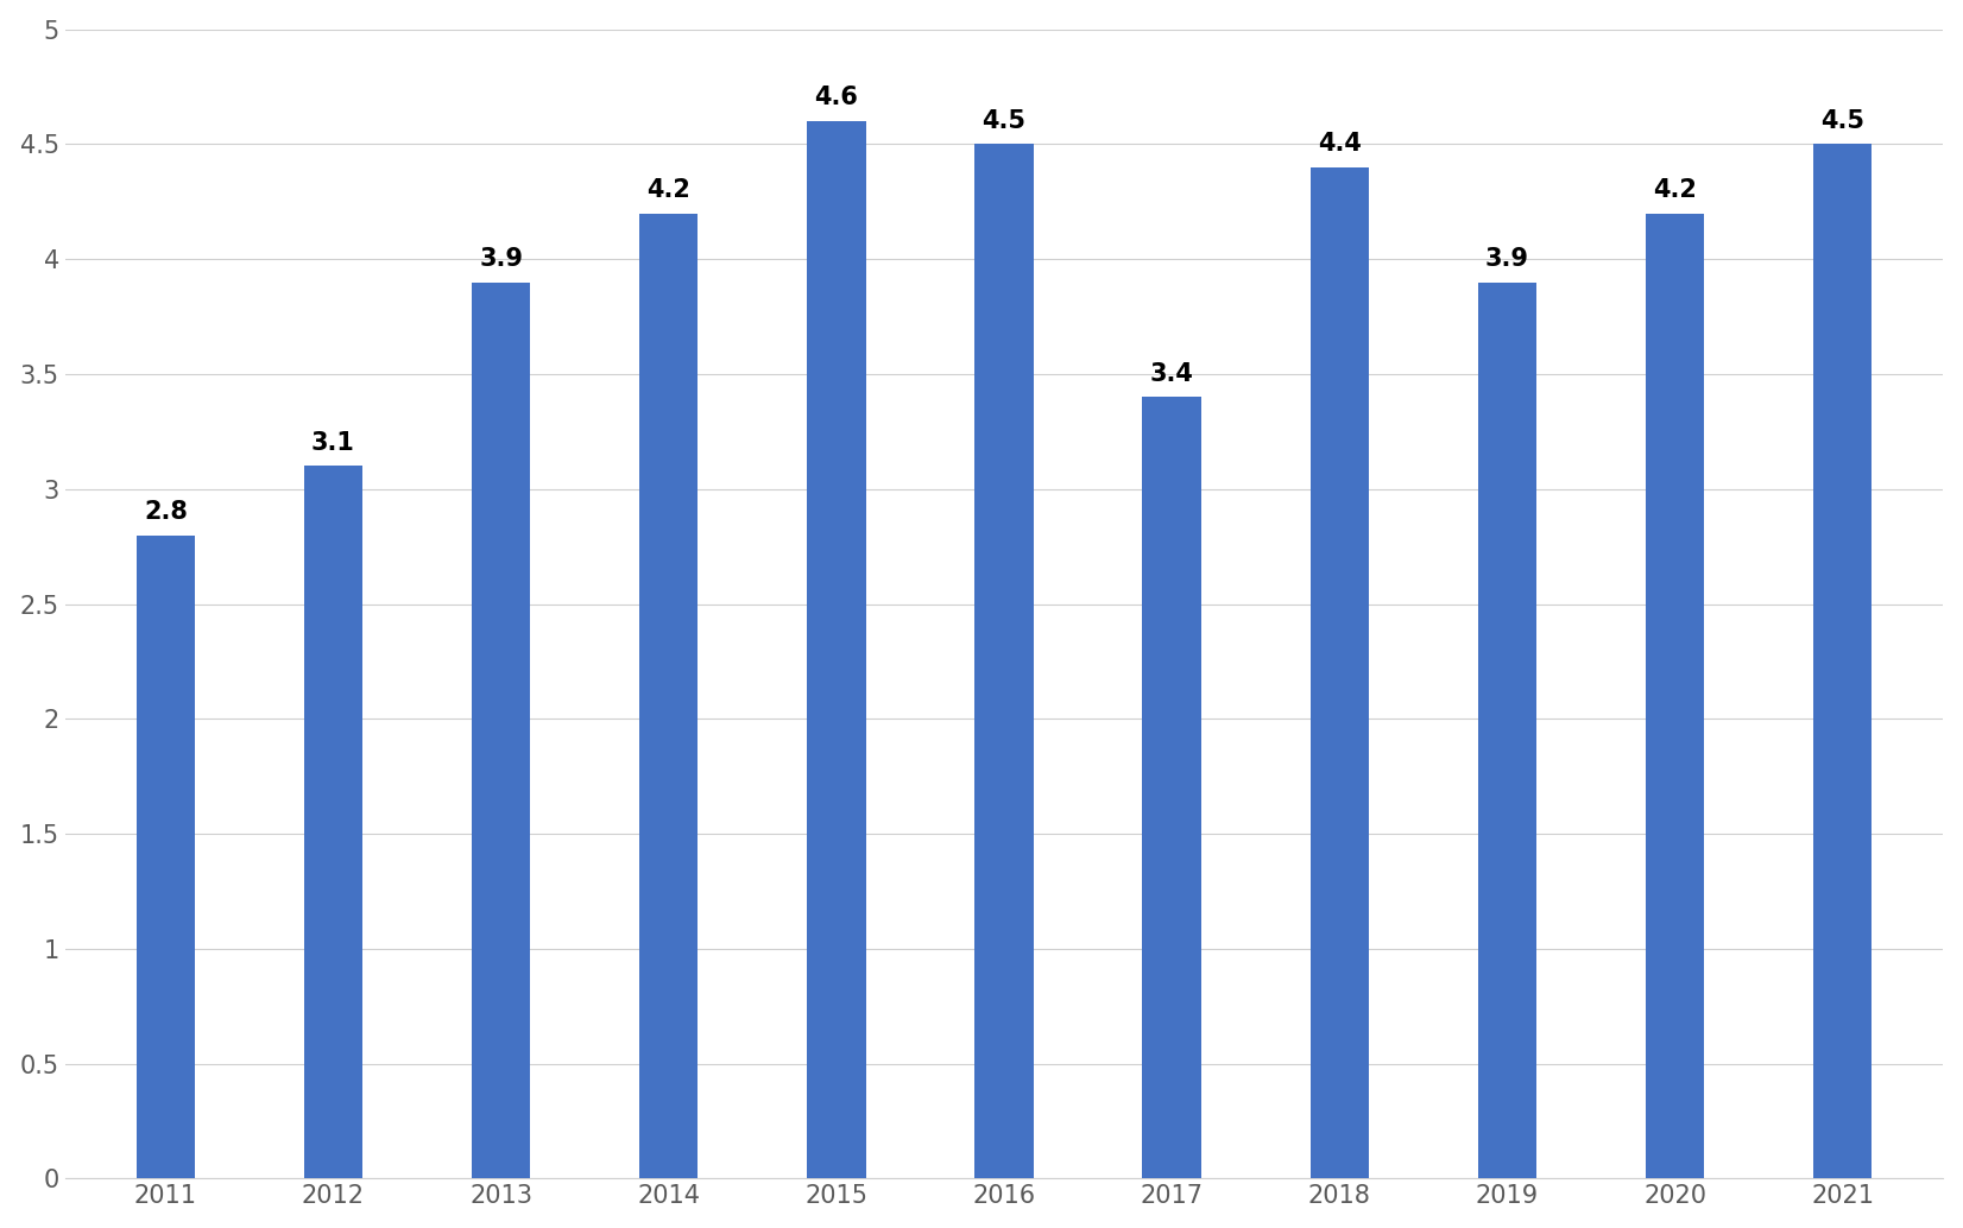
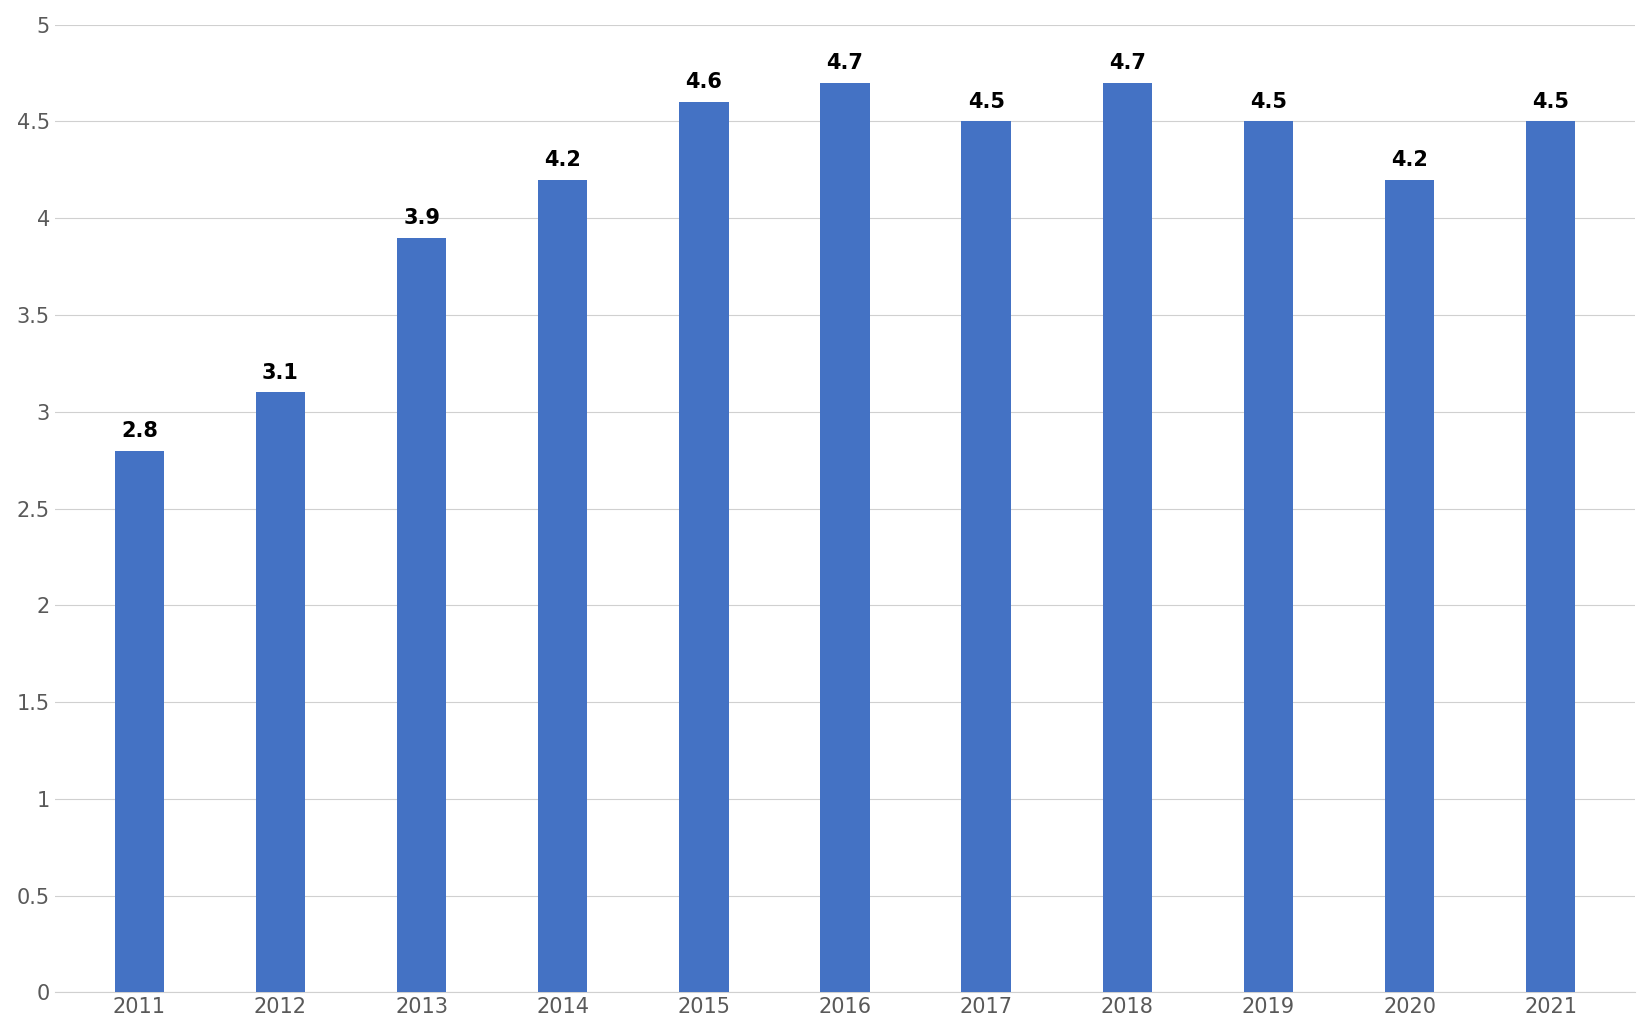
2016: 4.5 -> 4.7
2017: 3.4 -> 4.5
2018: 4.4 -> 4.7
2019: 3.9 -> 4.5
